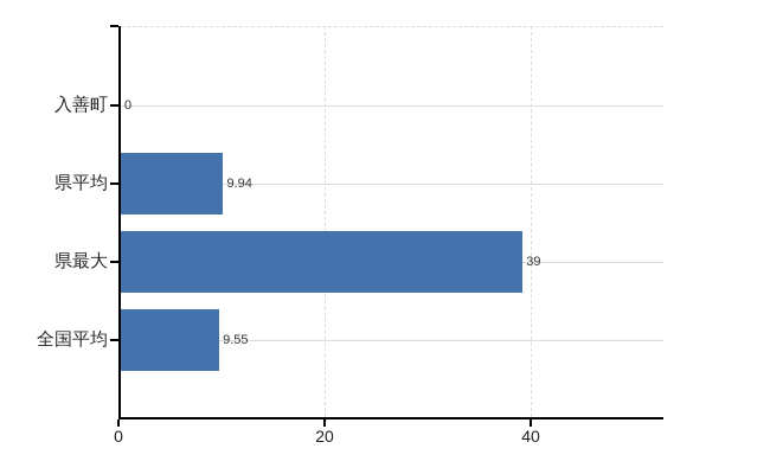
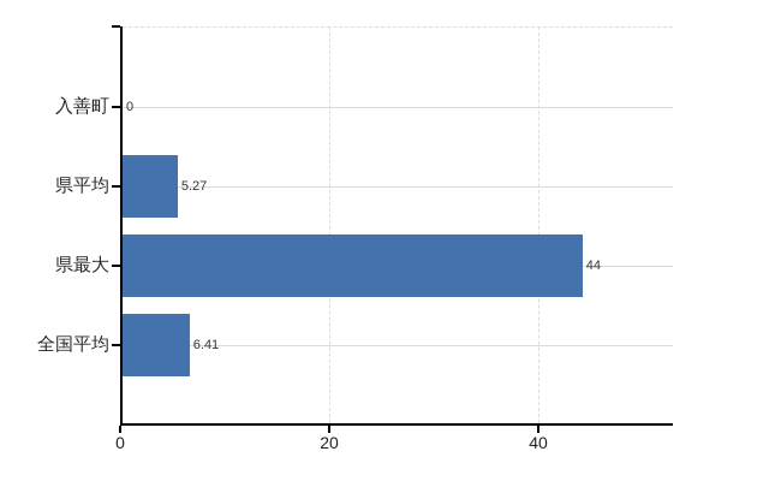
県平均: 9.94 -> 5.27
県最大: 39 -> 44
全国平均: 9.55 -> 6.41
